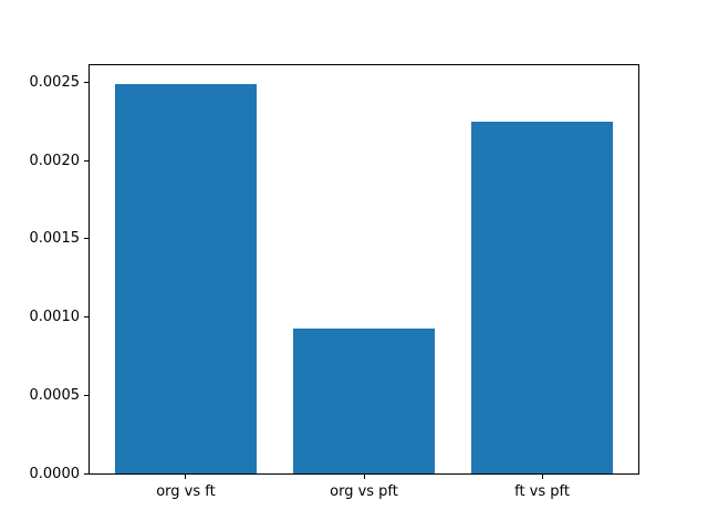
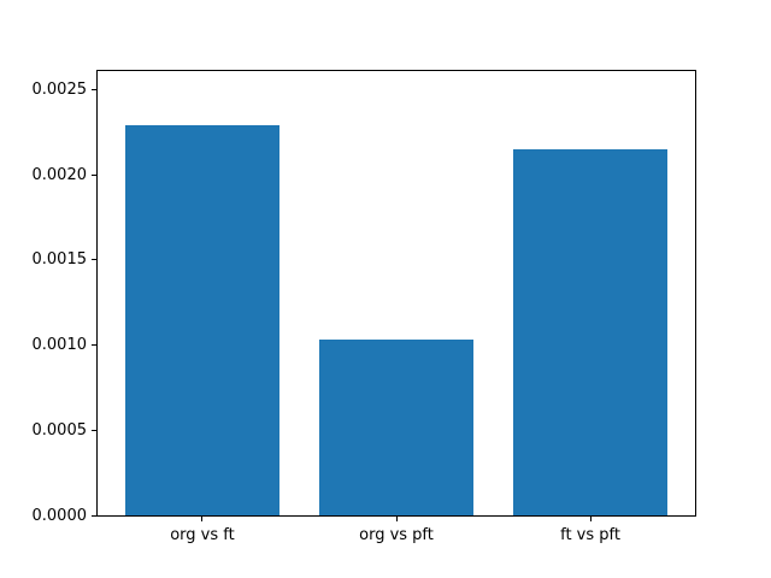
org vs ft: 0.00249 -> 0.00229
org vs pft: 0.00093 -> 0.00103
ft vs pft: 0.00225 -> 0.00215
